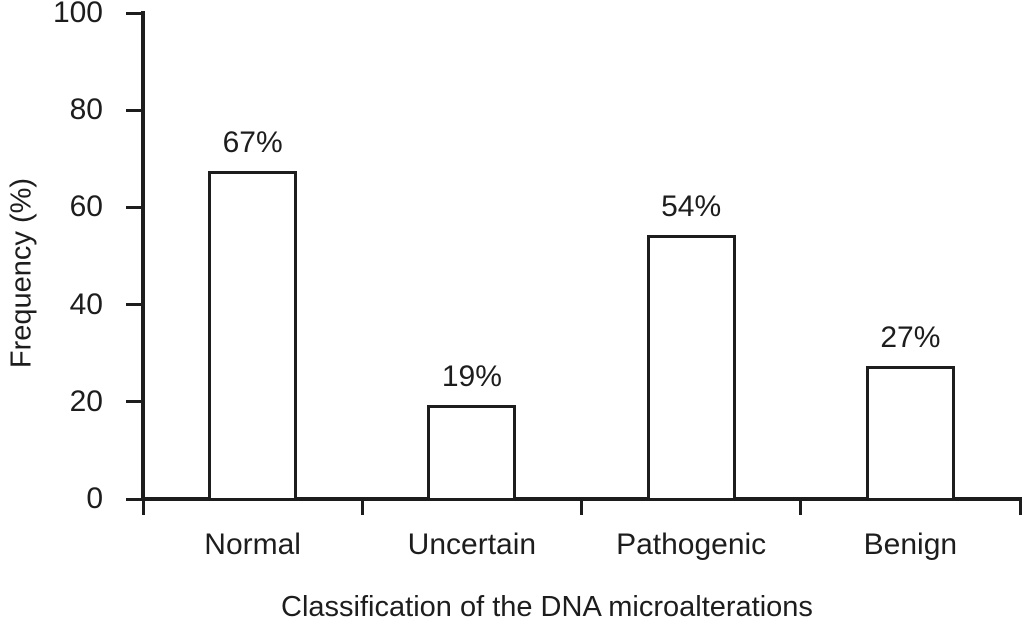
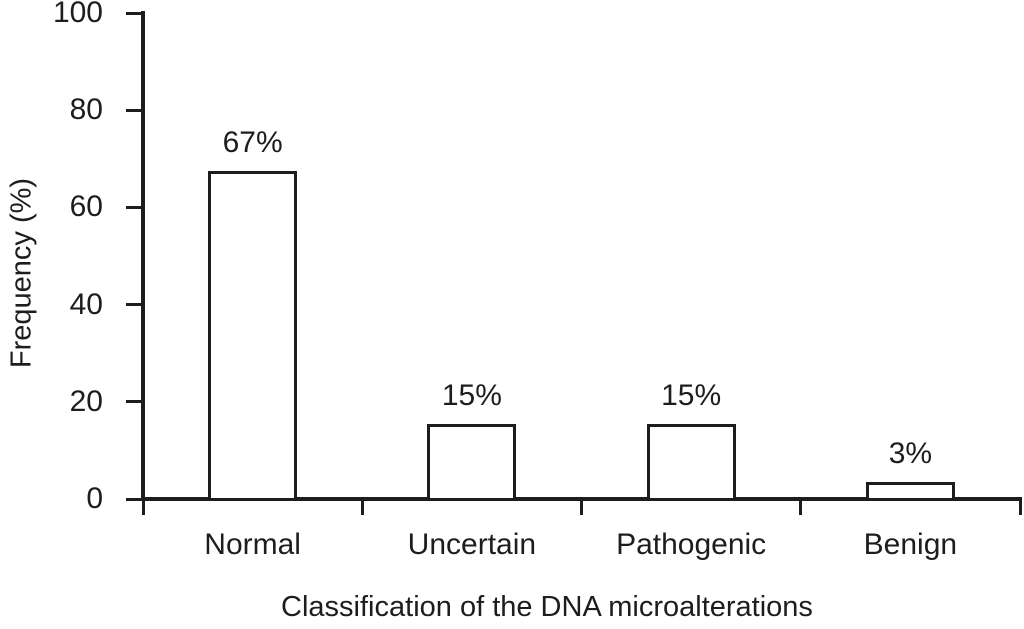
Uncertain: 19% -> 15%
Pathogenic: 54% -> 15%
Benign: 27% -> 3%
